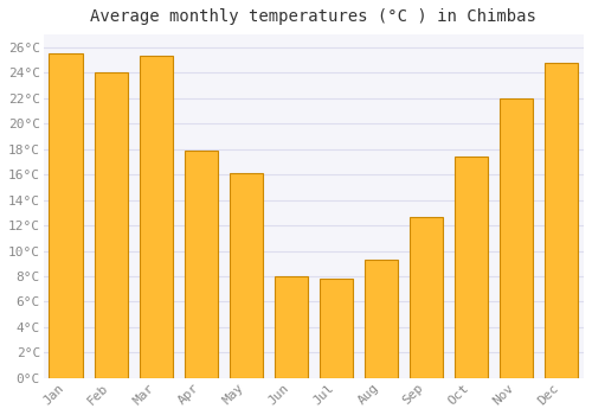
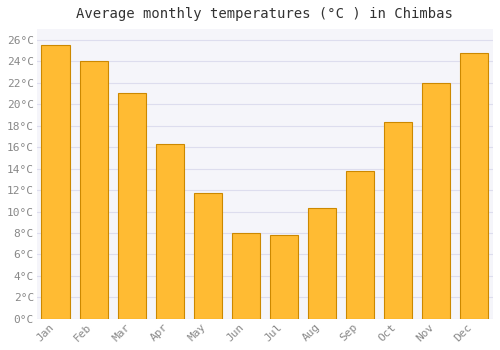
Mar: 25.3°C -> 21.0°C
Apr: 17.9°C -> 16.3°C
May: 16.1°C -> 11.7°C
Aug: 9.3°C -> 10.3°C
Sep: 12.7°C -> 13.8°C
Oct: 17.4°C -> 18.3°C
